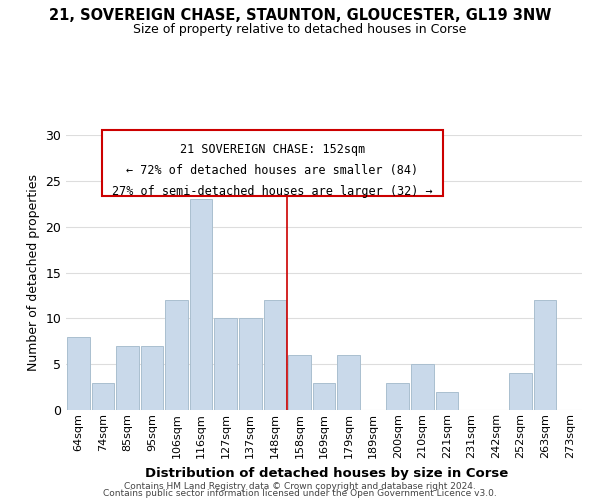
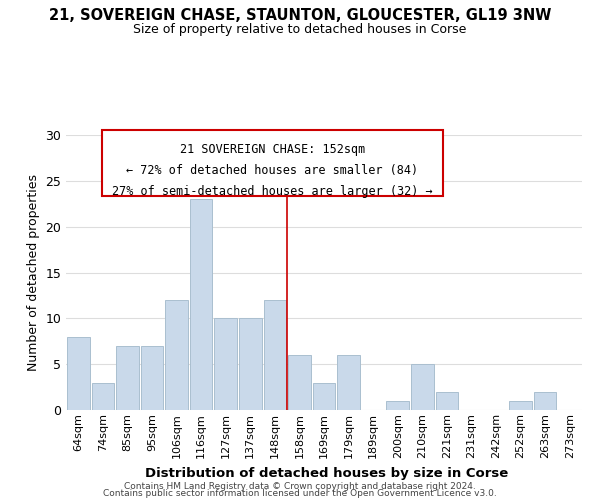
200sqm: 3 -> 1
252sqm: 4 -> 1
263sqm: 12 -> 2
